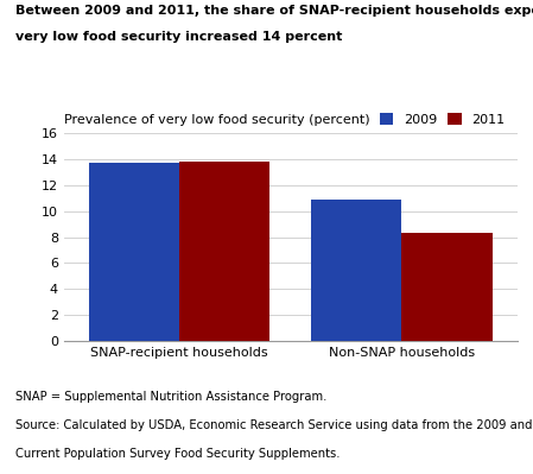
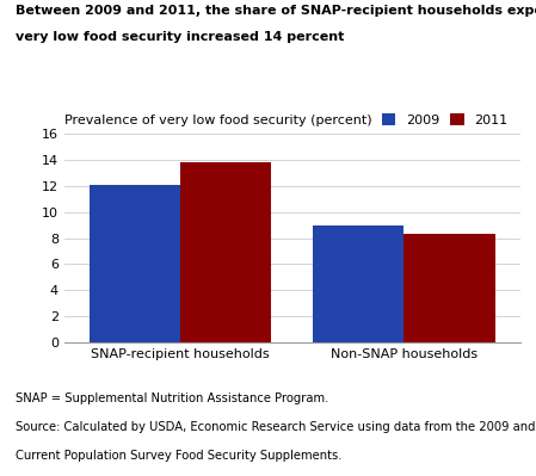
2009/SNAP-recipient households: 13.7 -> 12.1
2009/Non-SNAP households: 10.9 -> 9.0
